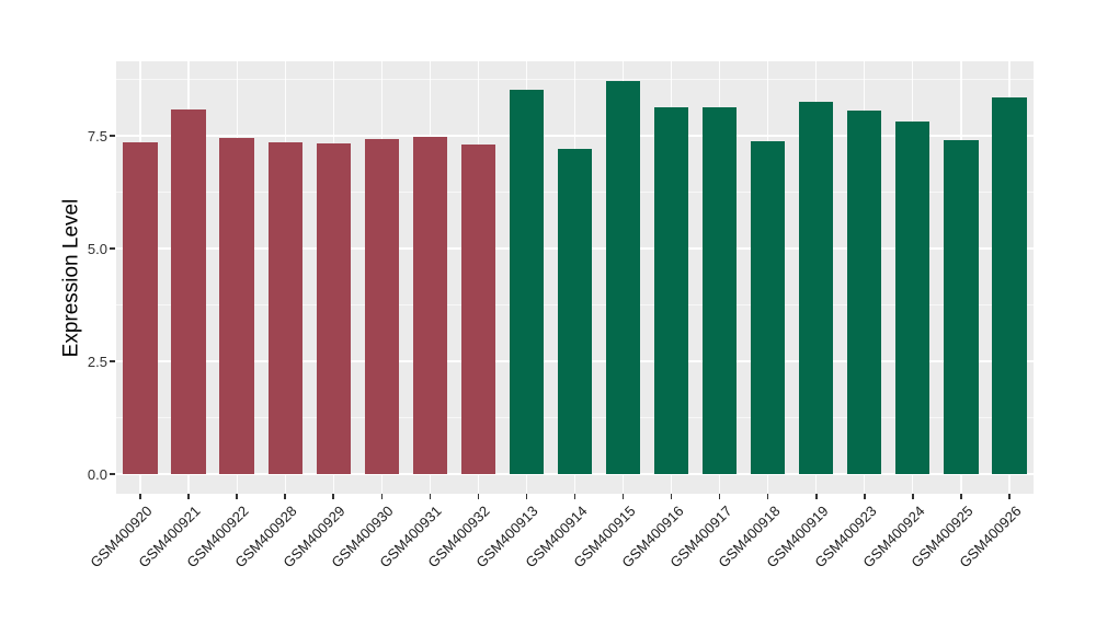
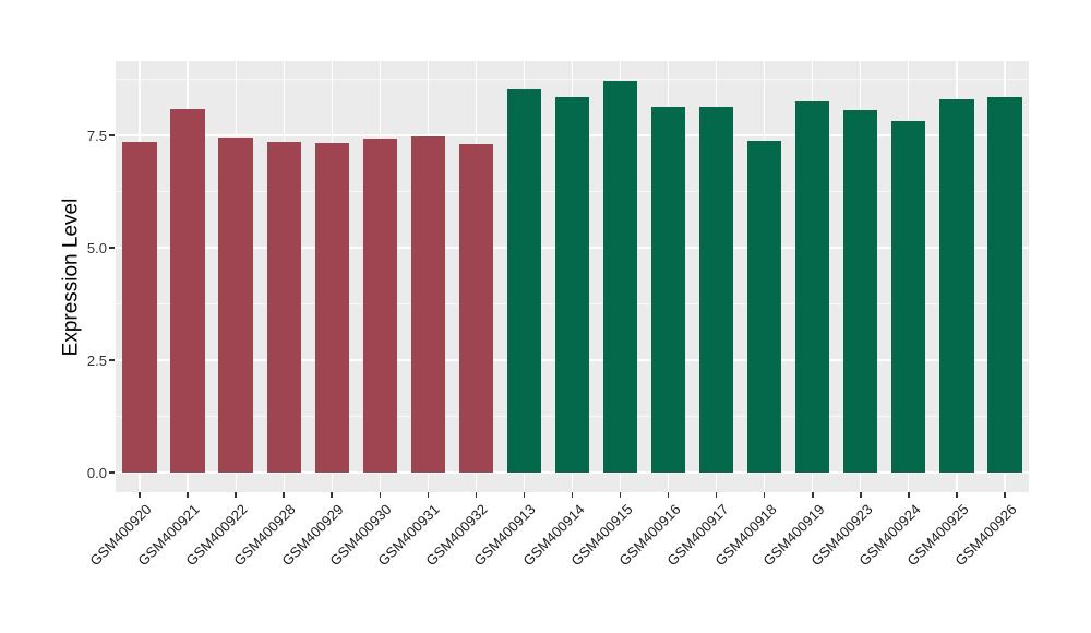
GSM400914: 7.2 -> 8.3
GSM400925: 7.4 -> 8.3
